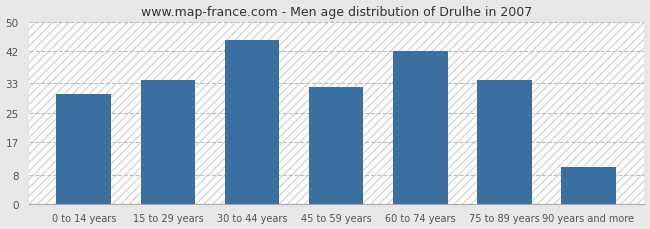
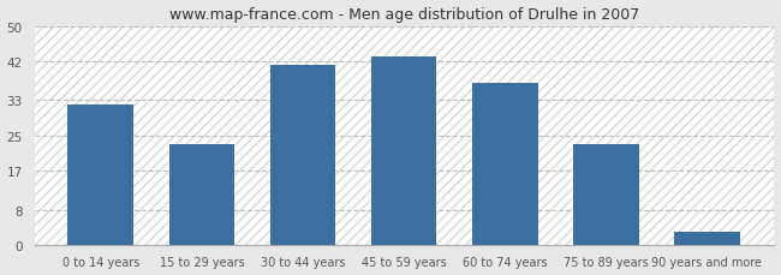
0 to 14 years: 30 -> 32
15 to 29 years: 34 -> 23
30 to 44 years: 45 -> 41
45 to 59 years: 32 -> 43
60 to 74 years: 42 -> 37
75 to 89 years: 34 -> 23
90 years and more: 10 -> 3
